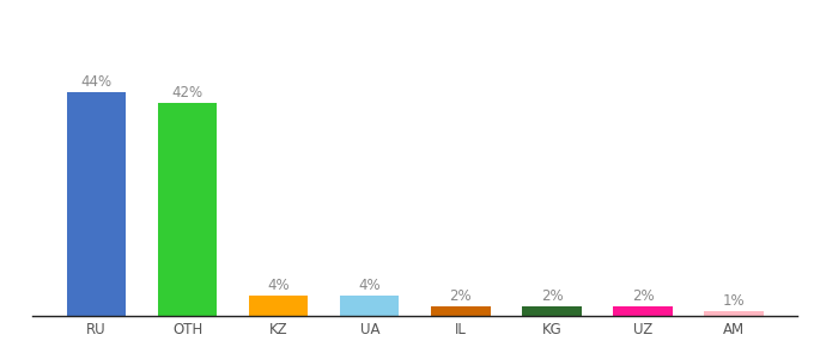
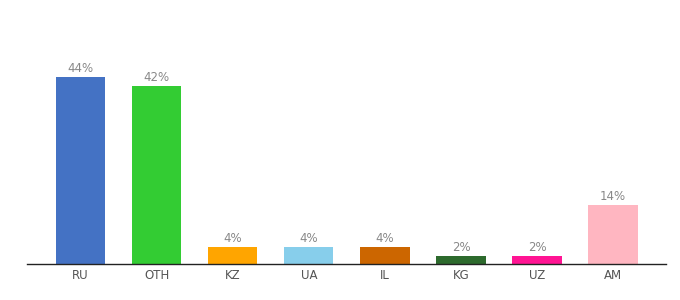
IL: 2% -> 4%
AM: 1% -> 14%
